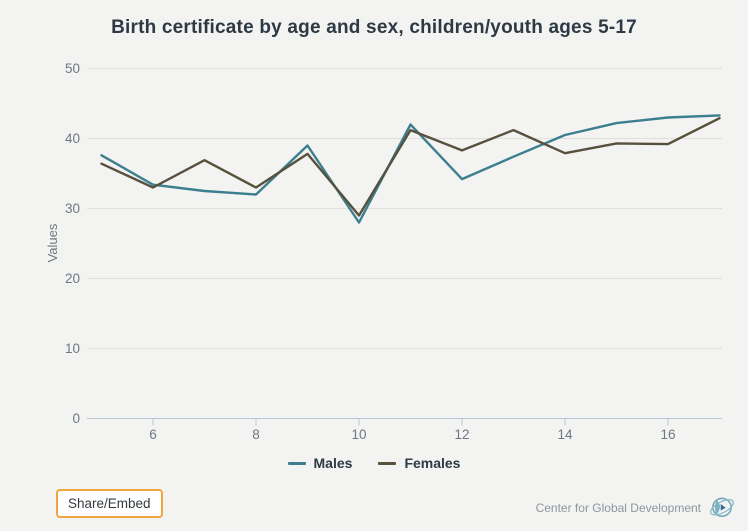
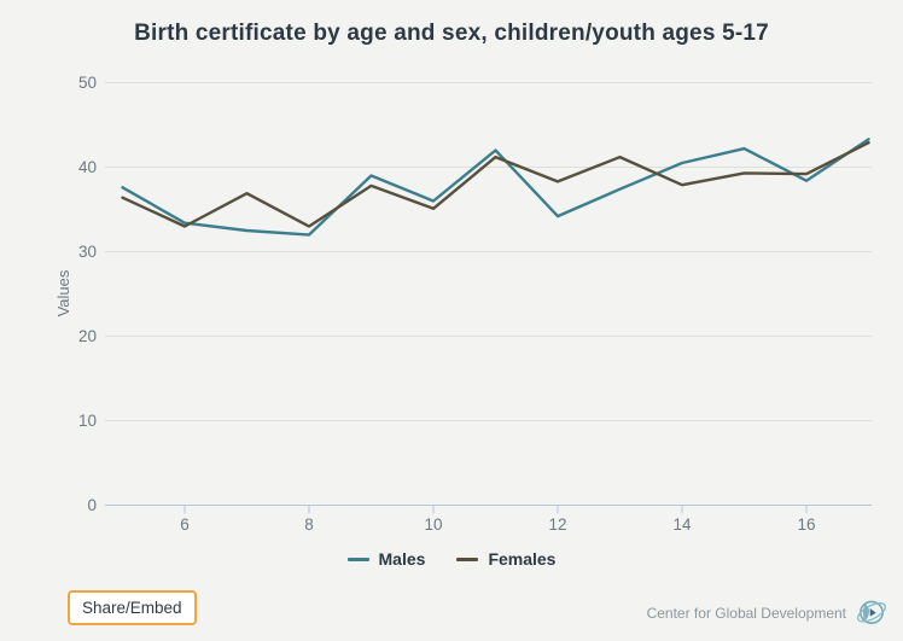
Males/10: 28 -> 36
Females/10: 29 -> 35
Males/16: 43 -> 38
